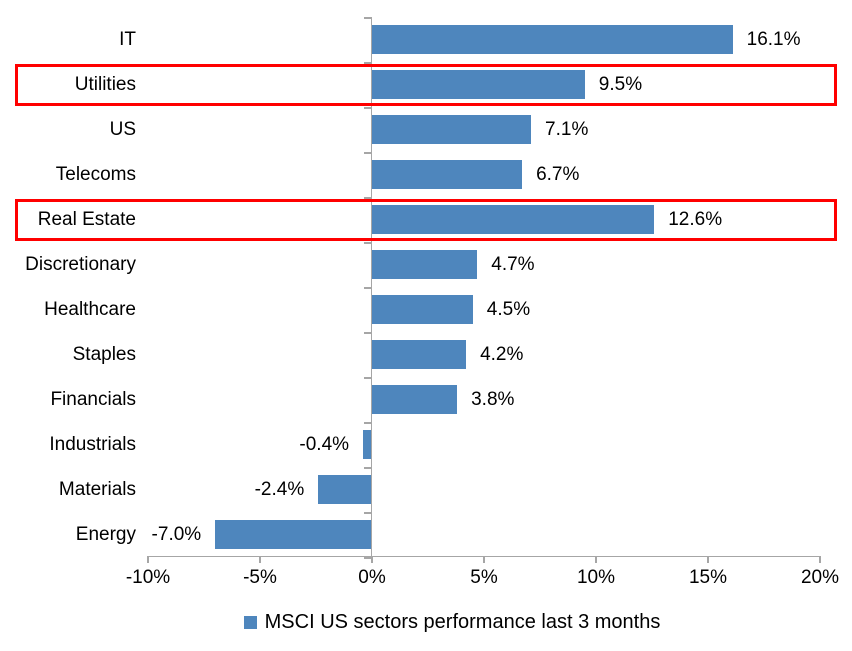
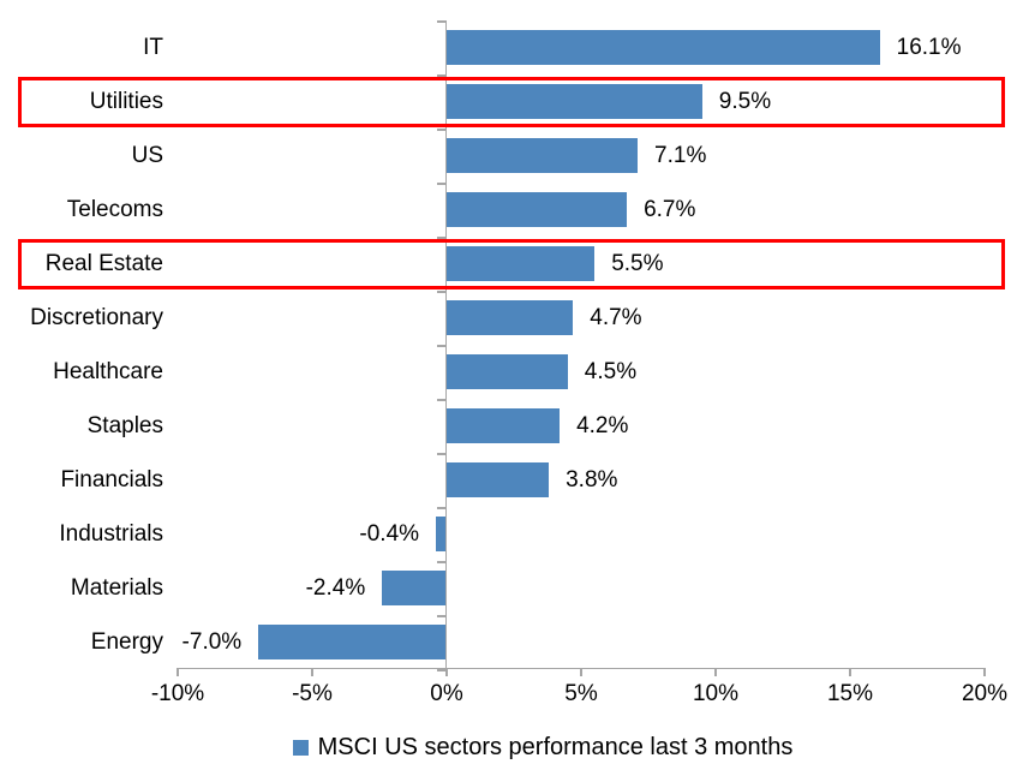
Real Estate: 12.6% -> 5.5%
